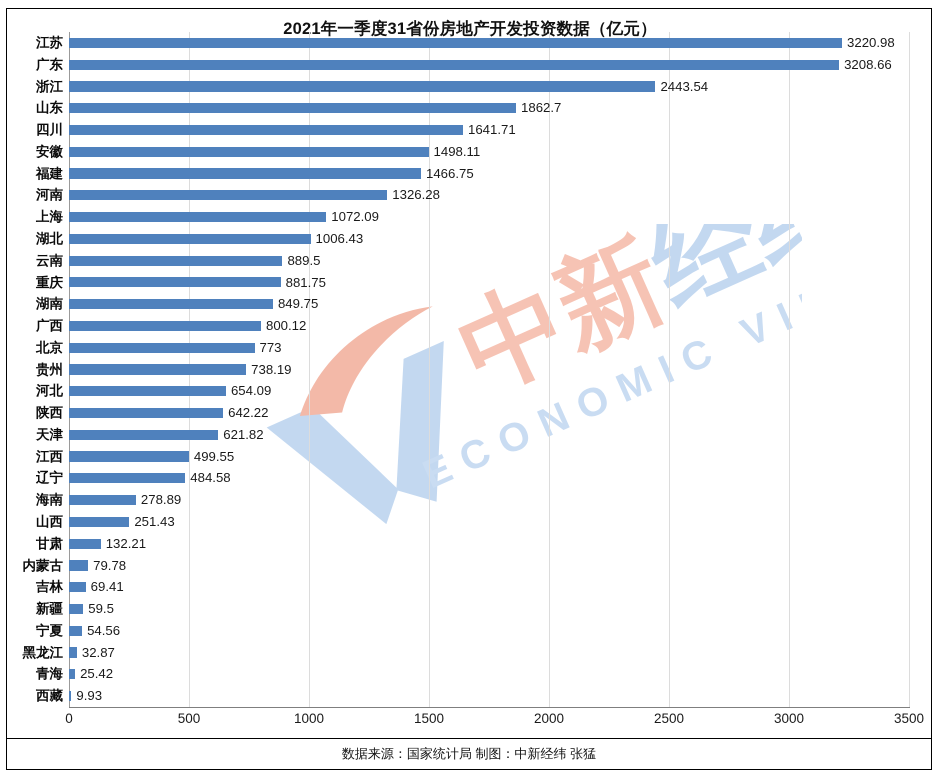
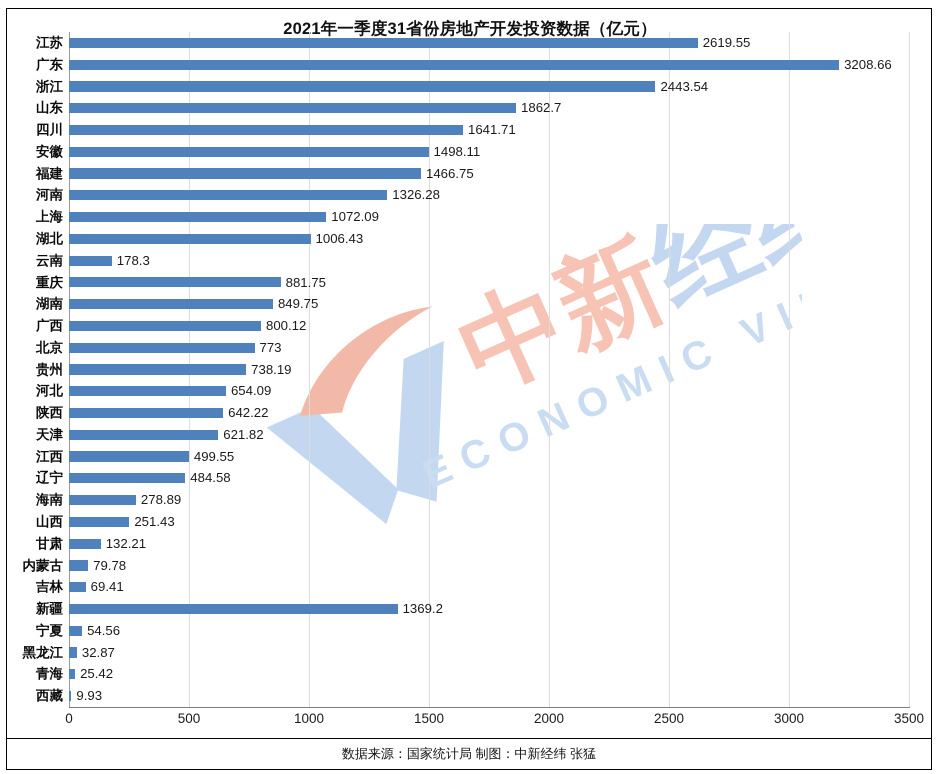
江苏: 3220.98 -> 2619.55
云南: 889.5 -> 178.3
新疆: 59.5 -> 1369.2
